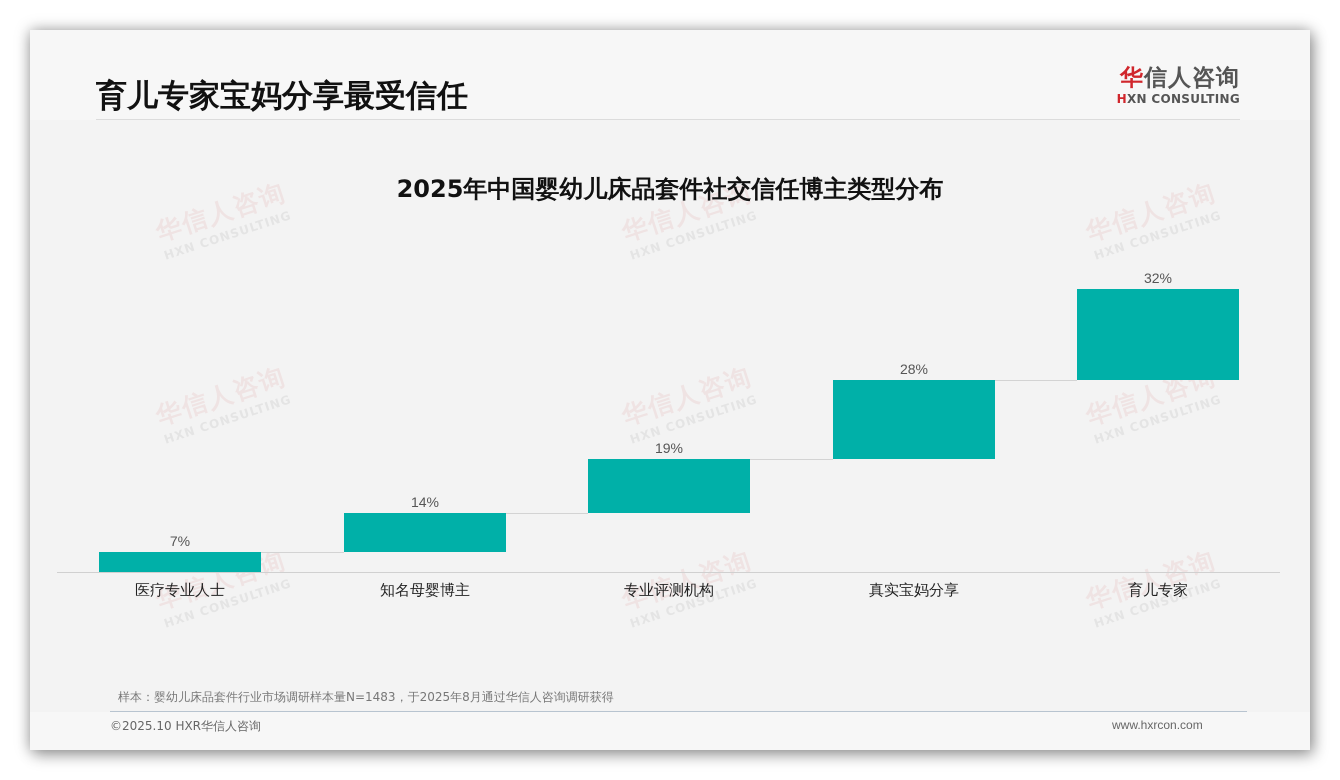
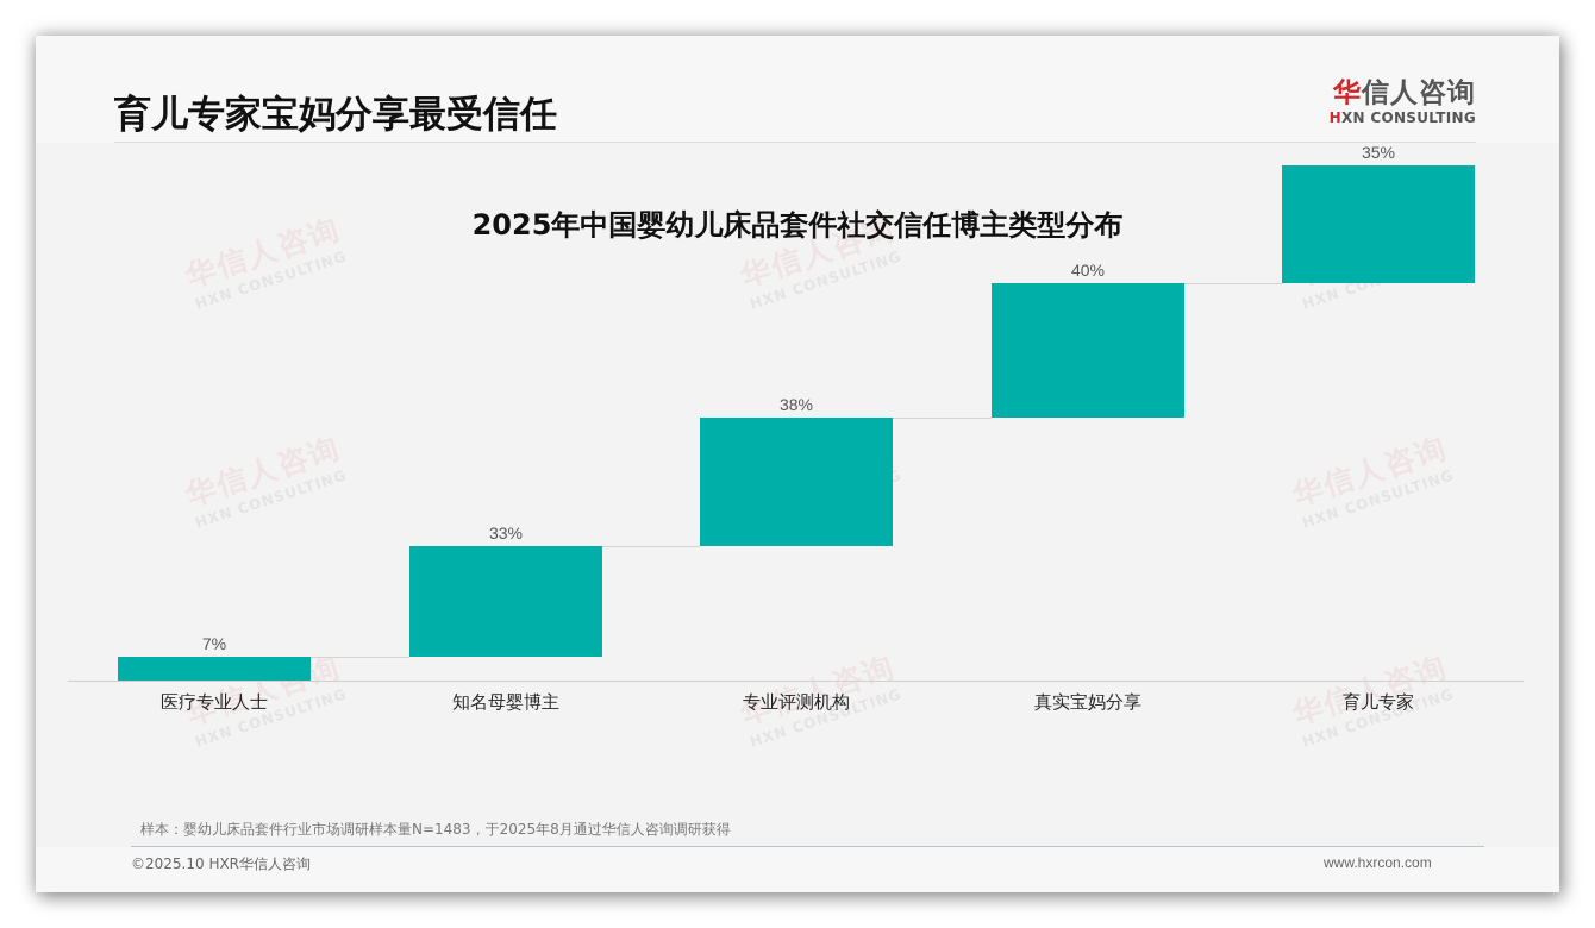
知名母婴博主: 14% -> 33%
专业评测机构: 19% -> 38%
真实宝妈分享: 28% -> 40%
育儿专家: 32% -> 35%
